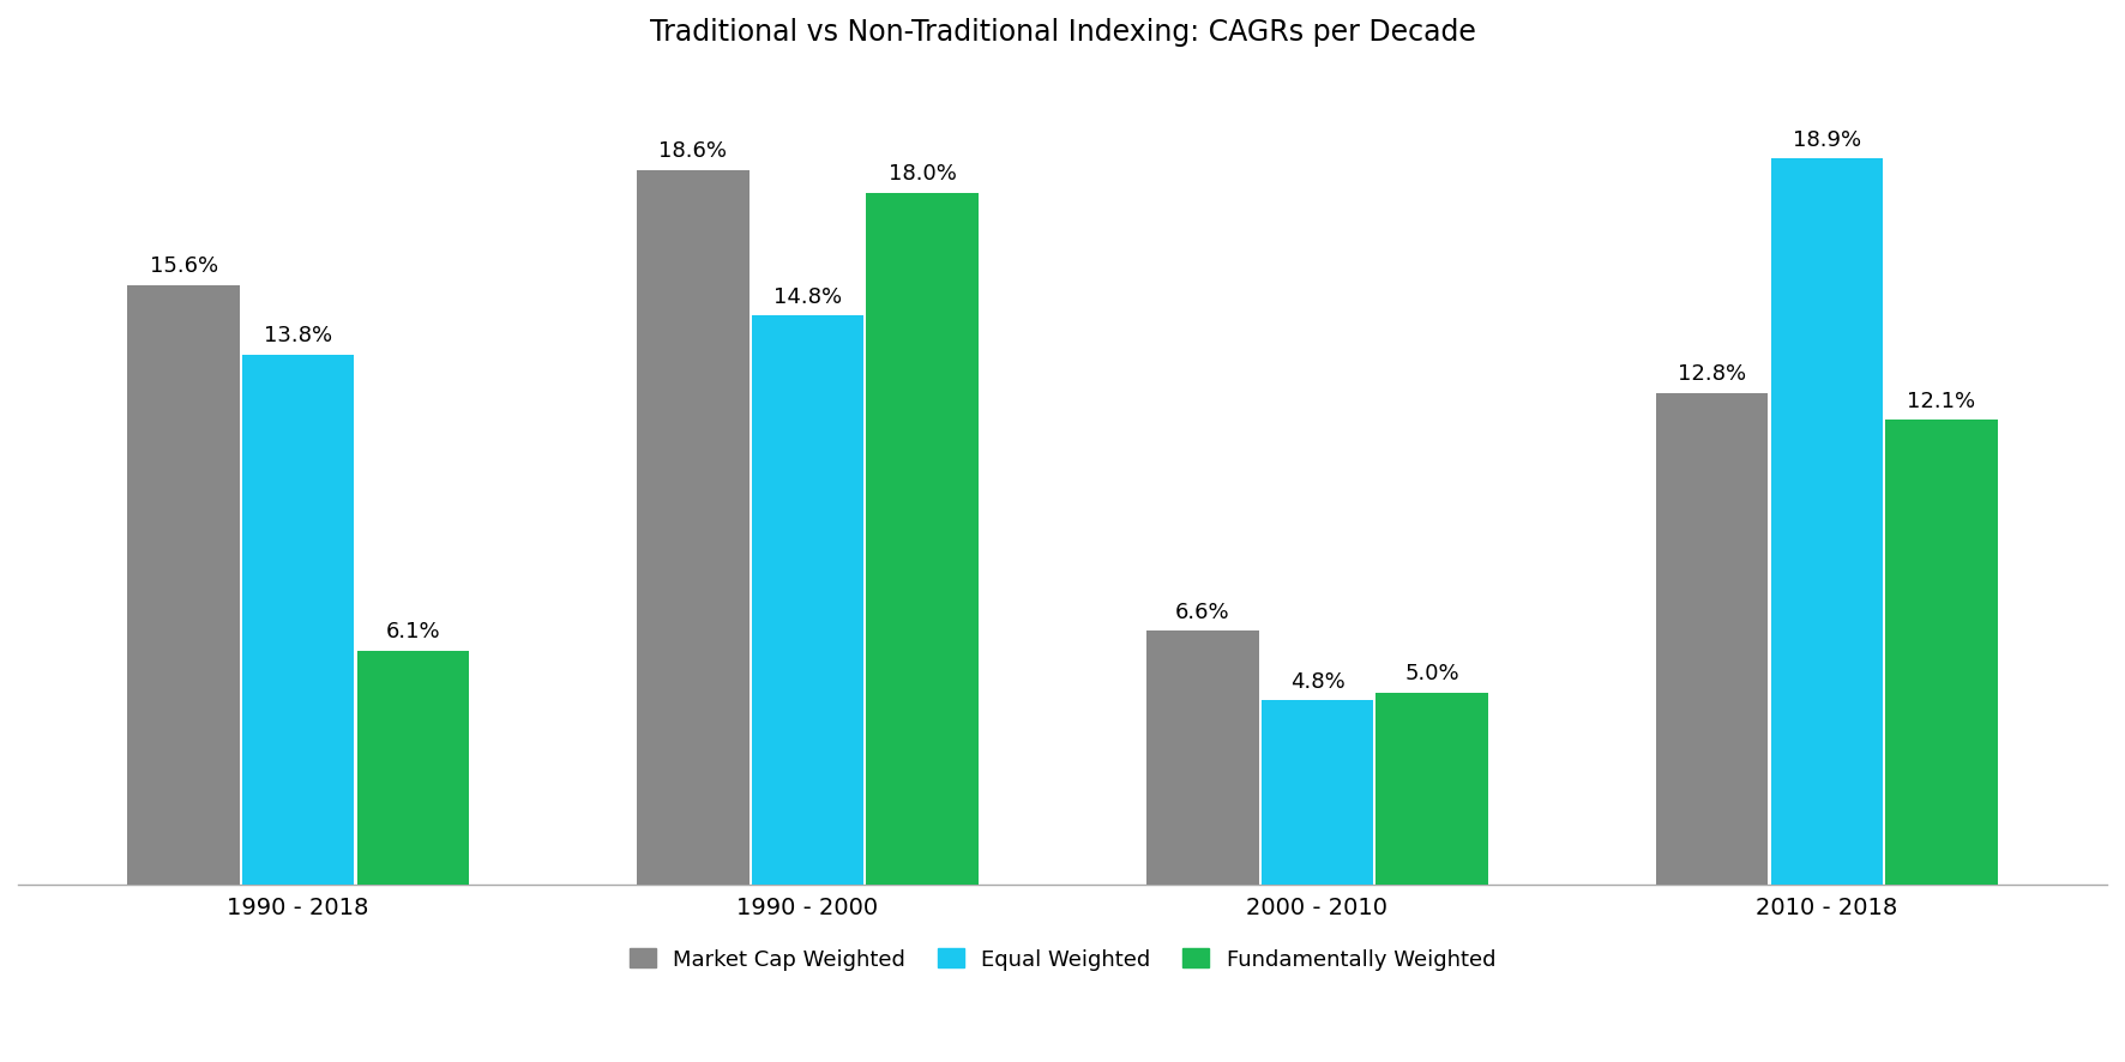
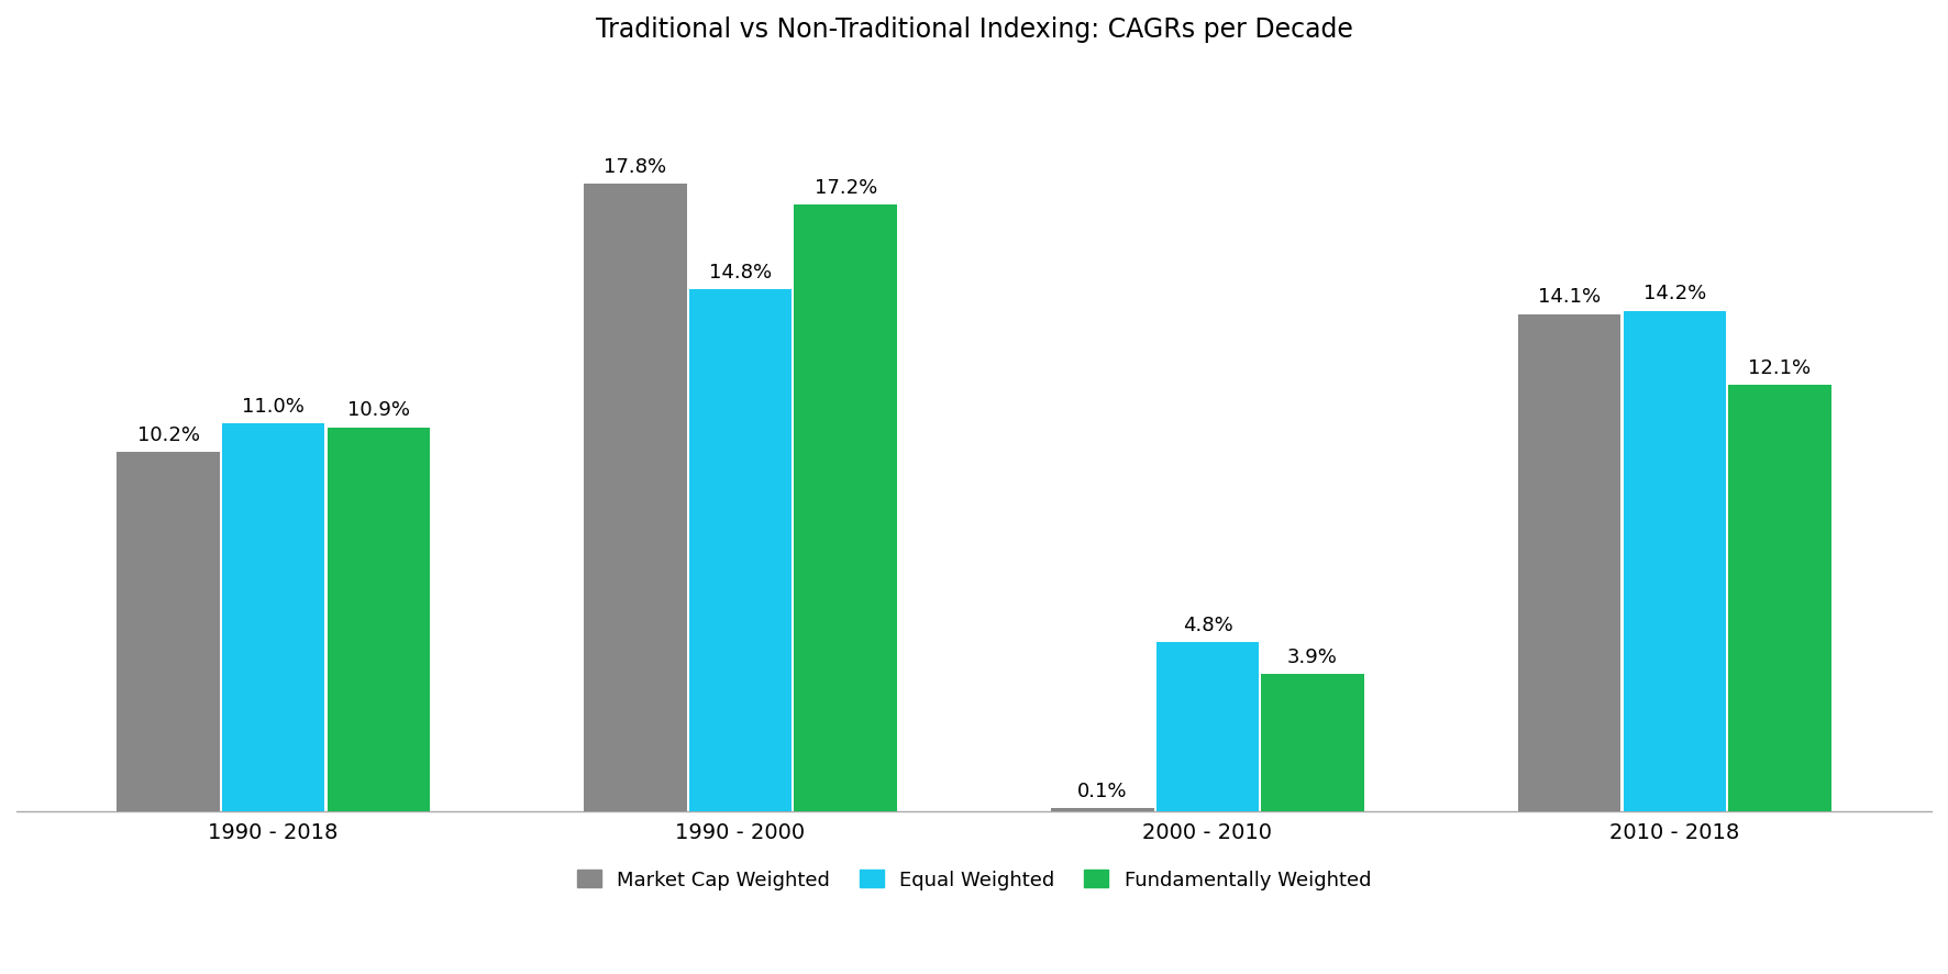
Market Cap Weighted/1990 - 2018: 15.6% -> 10.2%
Equal Weighted/1990 - 2018: 13.8% -> 11.0%
Fundamentally Weighted/1990 - 2018: 6.1% -> 10.9%
Market Cap Weighted/1990 - 2000: 18.6% -> 17.8%
Fundamentally Weighted/1990 - 2000: 18.0% -> 17.2%
Market Cap Weighted/2000 - 2010: 6.6% -> 0.1%
Fundamentally Weighted/2000 - 2010: 5.0% -> 3.9%
Market Cap Weighted/2010 - 2018: 12.8% -> 14.1%
Equal Weighted/2010 - 2018: 18.9% -> 14.2%
